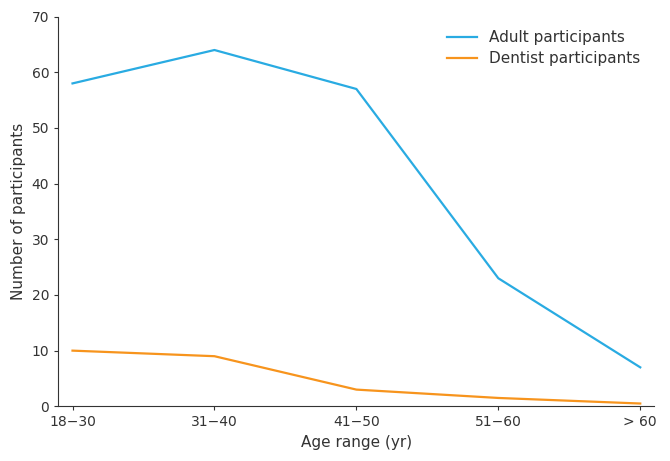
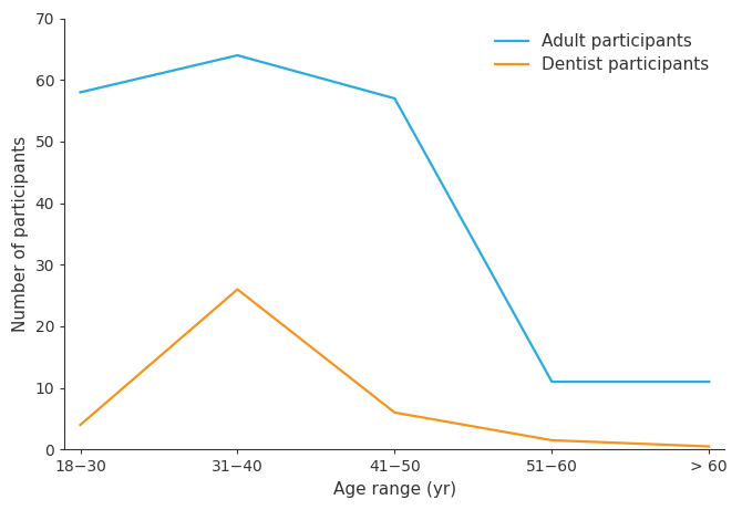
Dentist participants/18−30: 10.0 -> 4.0
Dentist participants/31−40: 9.0 -> 26.0
Dentist participants/41−50: 3.0 -> 6.0
Adult participants/51−60: 23 -> 11
Adult participants/> 60: 7 -> 11
